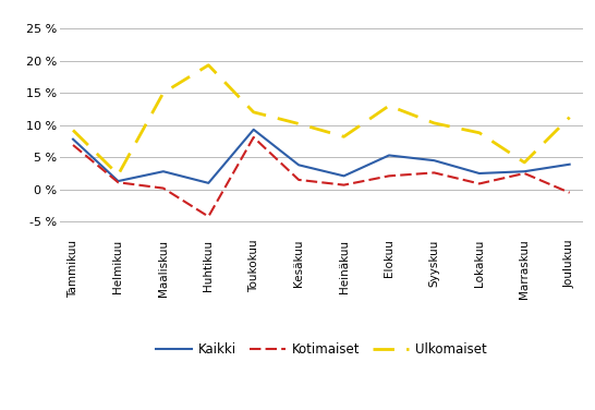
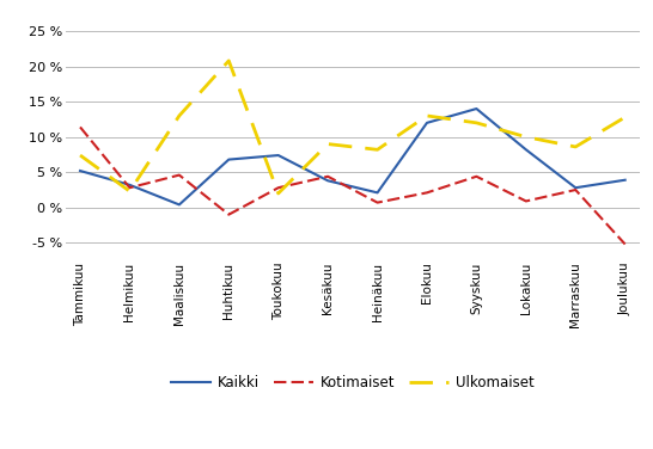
Kaikki/Tammikuu: 7.8 % -> 5.2 %
Kotimaiset/Tammikuu: 6.9 % -> 11.4 %
Ulkomaiset/Tammikuu: 9.2 % -> 7.4 %
Kaikki/Helmikuu: 1.3 % -> 3.2 %
Kotimaiset/Helmikuu: 1.1 % -> 2.8 %
Kaikki/Maaliskuu: 2.8 % -> 0.4 %
Kotimaiset/Maaliskuu: 0.2 % -> 4.6 %
Ulkomaiset/Maaliskuu: 15.0 % -> 13.0 %
Kaikki/Huhtikuu: 1.0 % -> 6.8 %
Kotimaiset/Huhtikuu: -4.2 % -> -1.0 %
Ulkomaiset/Huhtikuu: 19.3 % -> 20.8 %
Kaikki/Toukokuu: 9.3 % -> 7.4 %
Kotimaiset/Toukokuu: 8.1 % -> 2.8 %
Ulkomaiset/Toukokuu: 12.0 % -> 2.0 %
Kotimaiset/Kesäkuu: 1.5 % -> 4.4 %
Ulkomaiset/Kesäkuu: 10.2 % -> 9.0 %
Kaikki/Elokuu: 5.3 % -> 12.0 %
Kaikki/Syyskuu: 4.5 % -> 14.0 %
Kotimaiset/Syyskuu: 2.6 % -> 4.4 %
Ulkomaiset/Syyskuu: 10.3 % -> 12.0 %
Kaikki/Lokakuu: 2.5 % -> 8.2 %
Ulkomaiset/Lokakuu: 8.8 % -> 10.0 %
Ulkomaiset/Marraskuu: 4.2 % -> 8.6 %
Kotimaiset/Joulukuu: -0.5 % -> -5.2 %
Ulkomaiset/Joulukuu: 11.2 % -> 12.8 %
